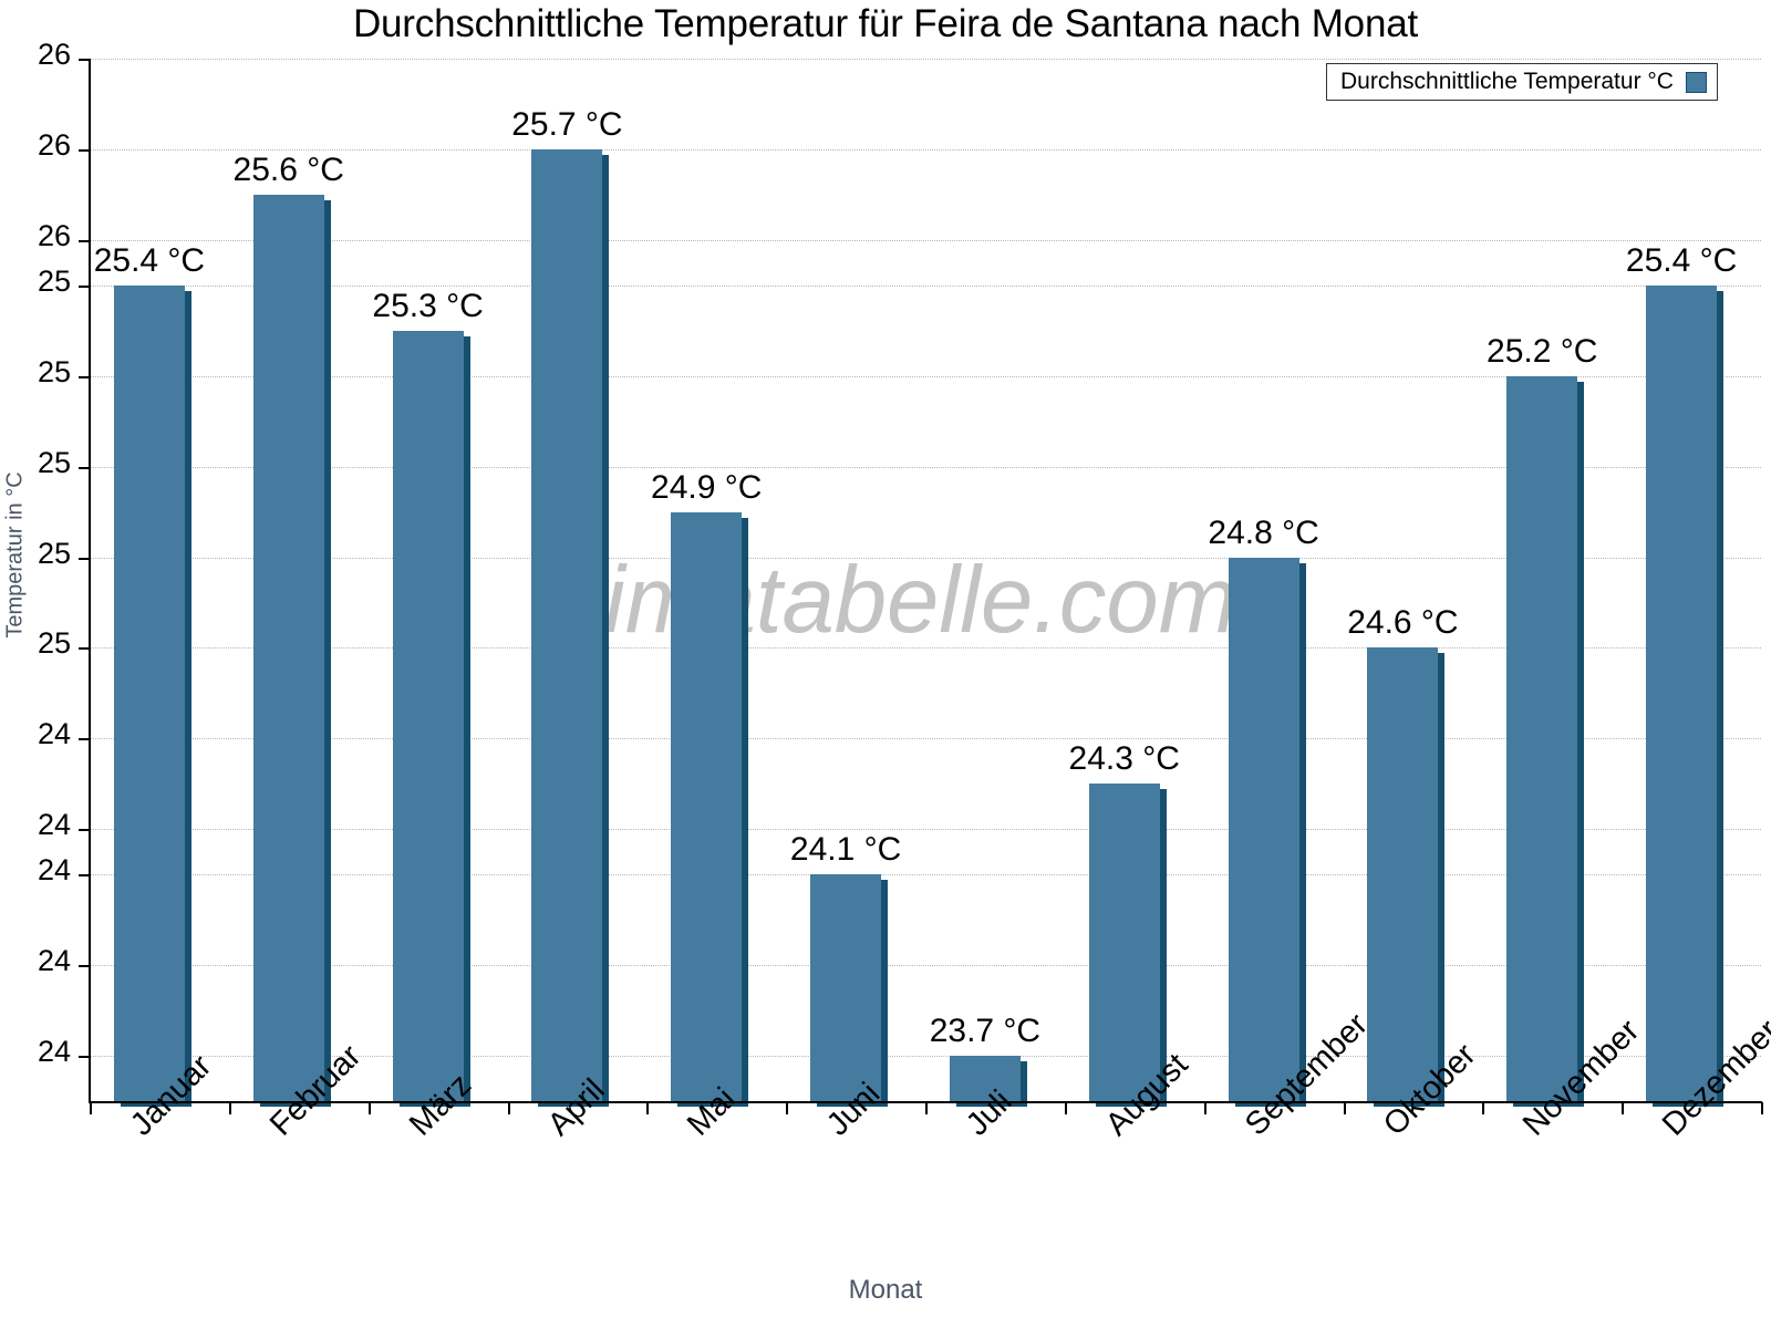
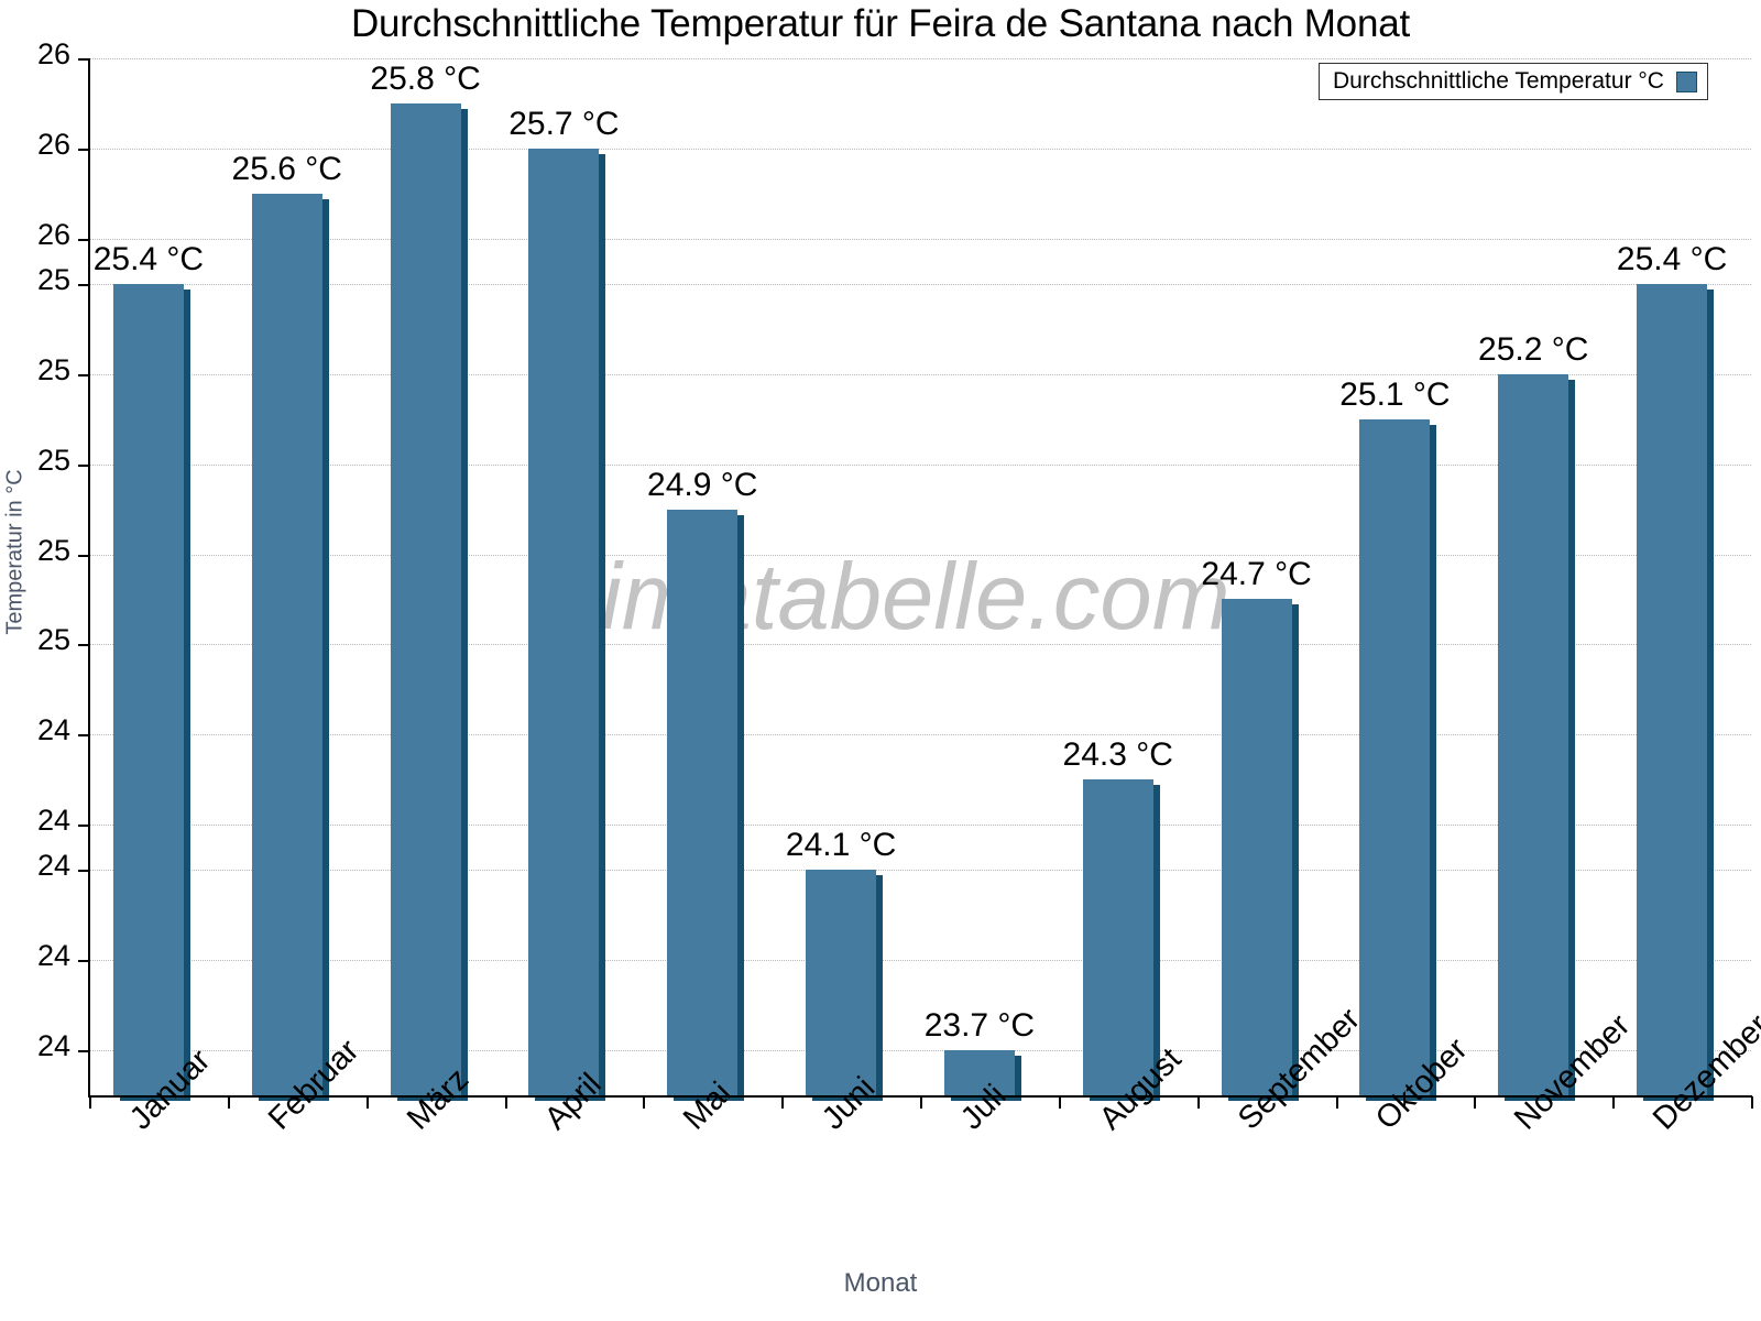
März: 25.3 -> 25.8
September: 24.8 -> 24.7
Oktober: 24.6 -> 25.1
